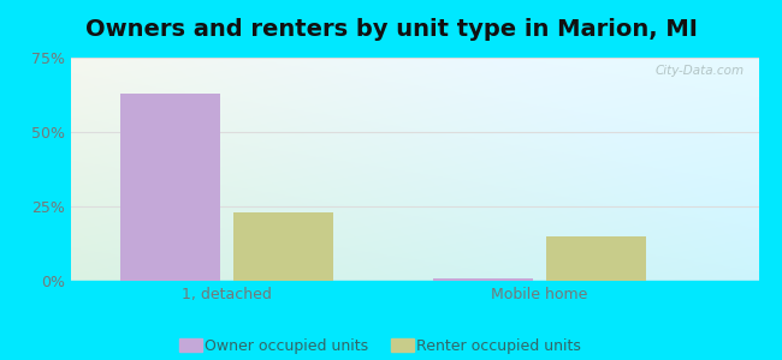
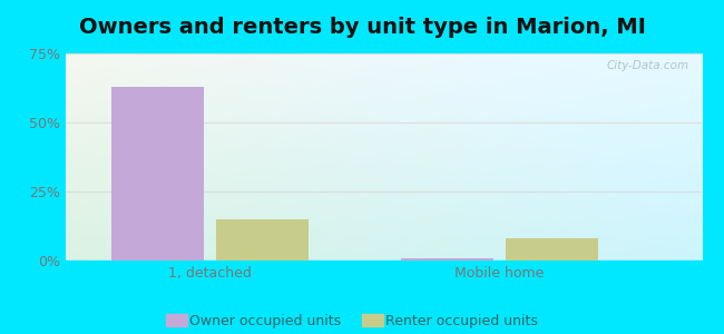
Renter occupied units/1, detached: 23% -> 15%
Renter occupied units/Mobile home: 15% -> 8%
